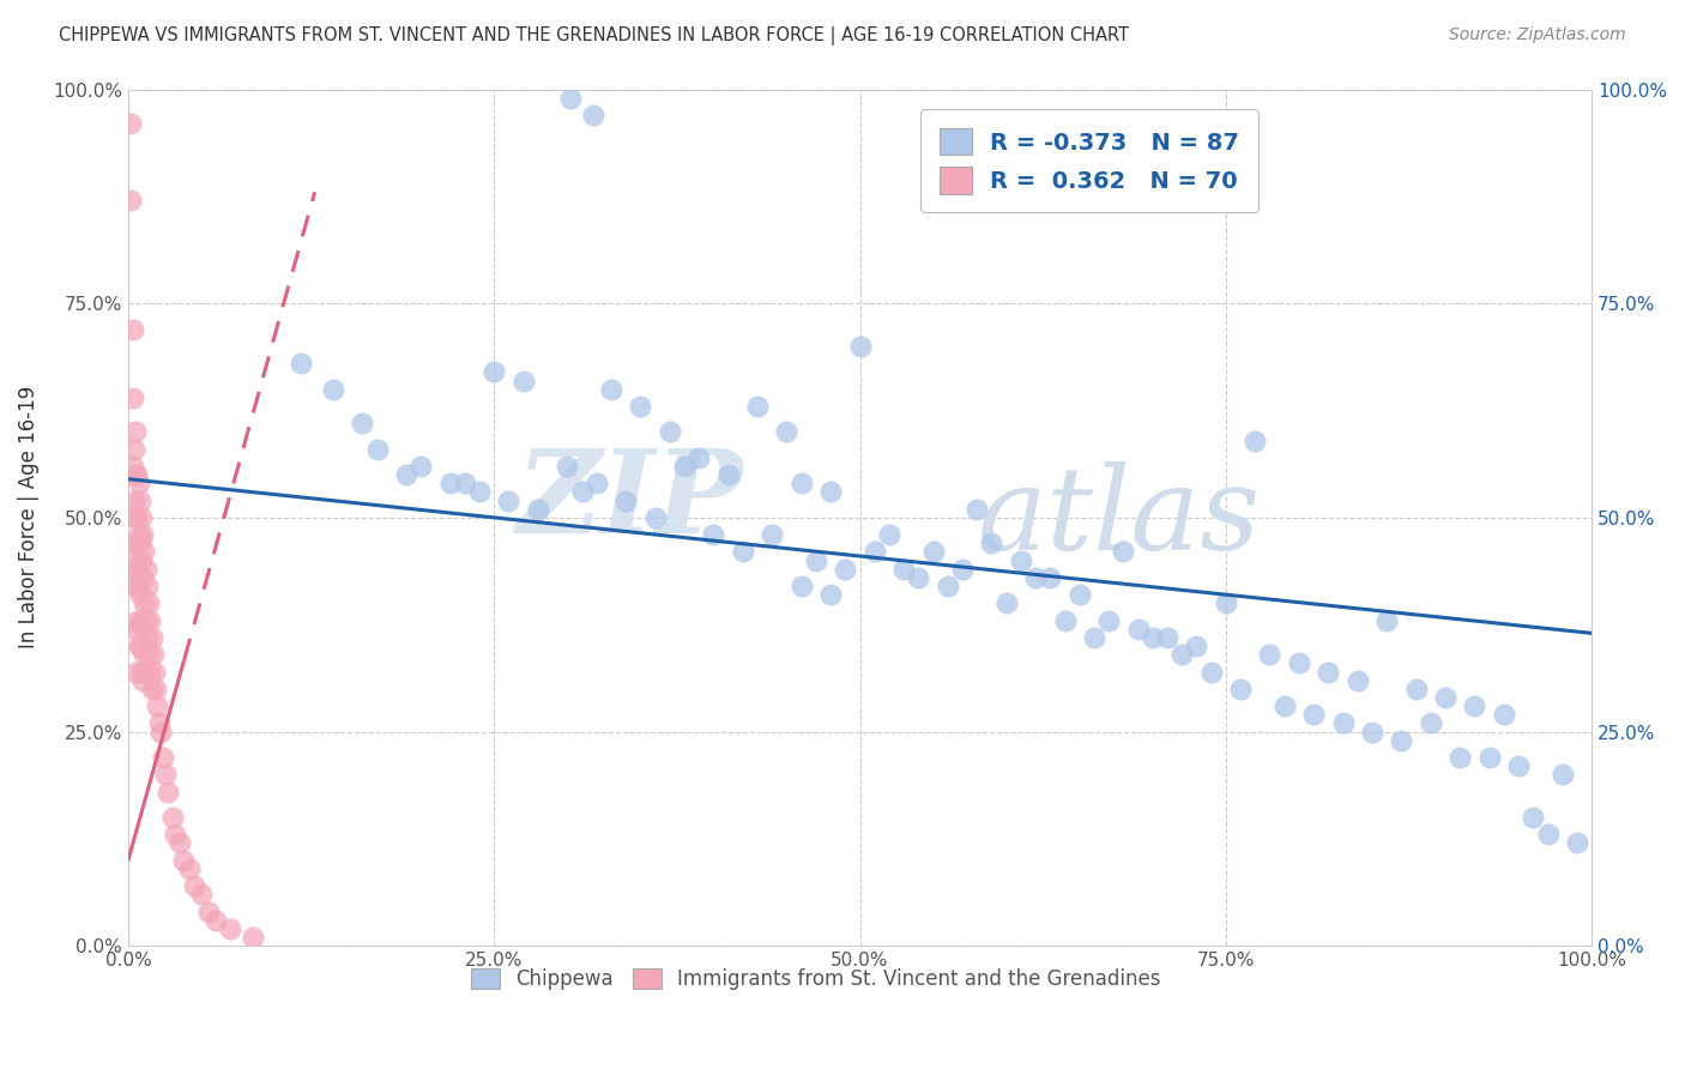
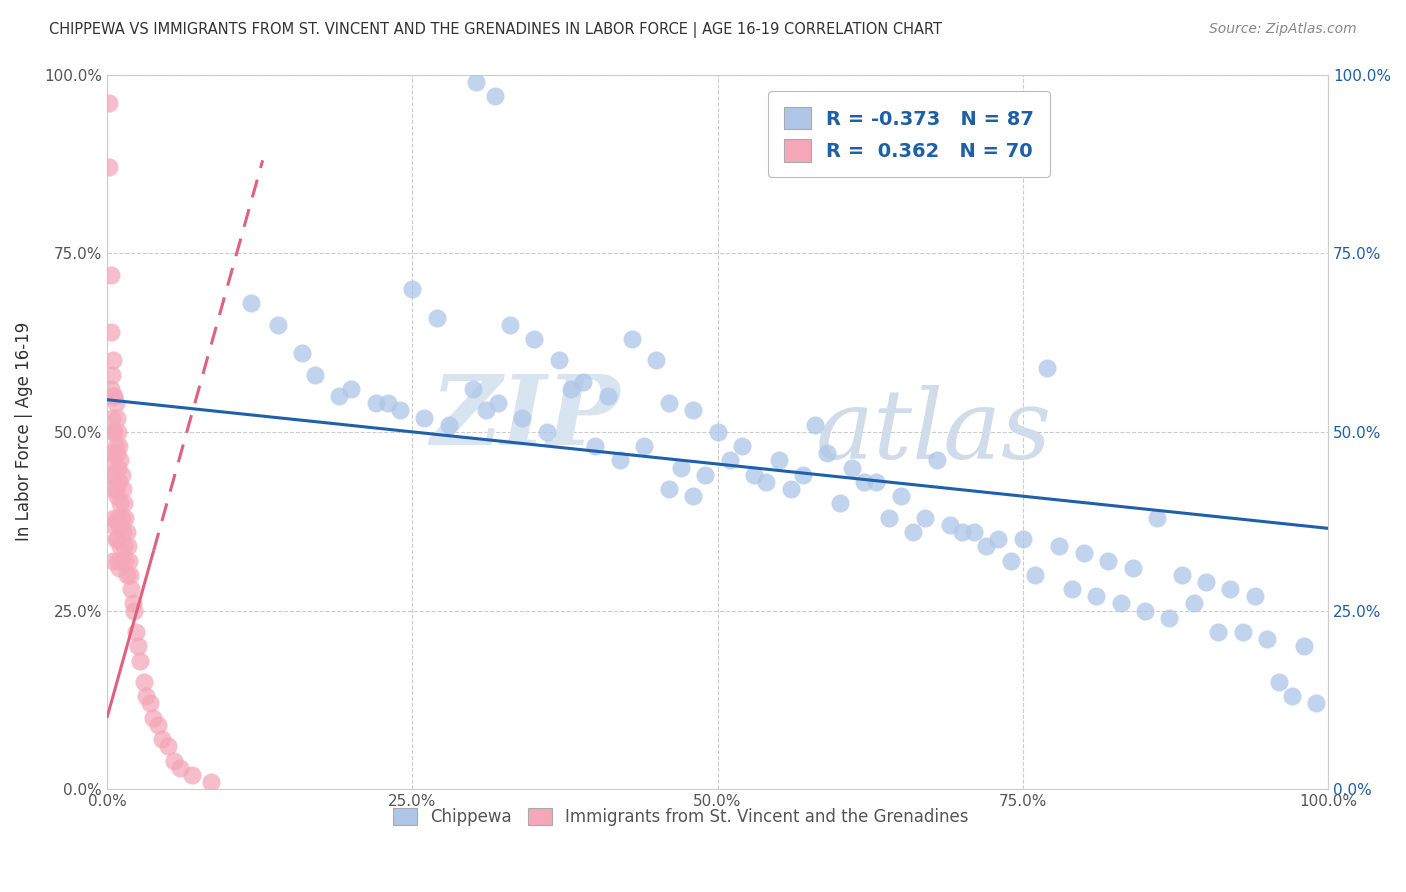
Chippewa/25.0%: 67% -> 70%
Chippewa/50.0%: 70% -> 50%
Chippewa/75.0%: 40% -> 35%
